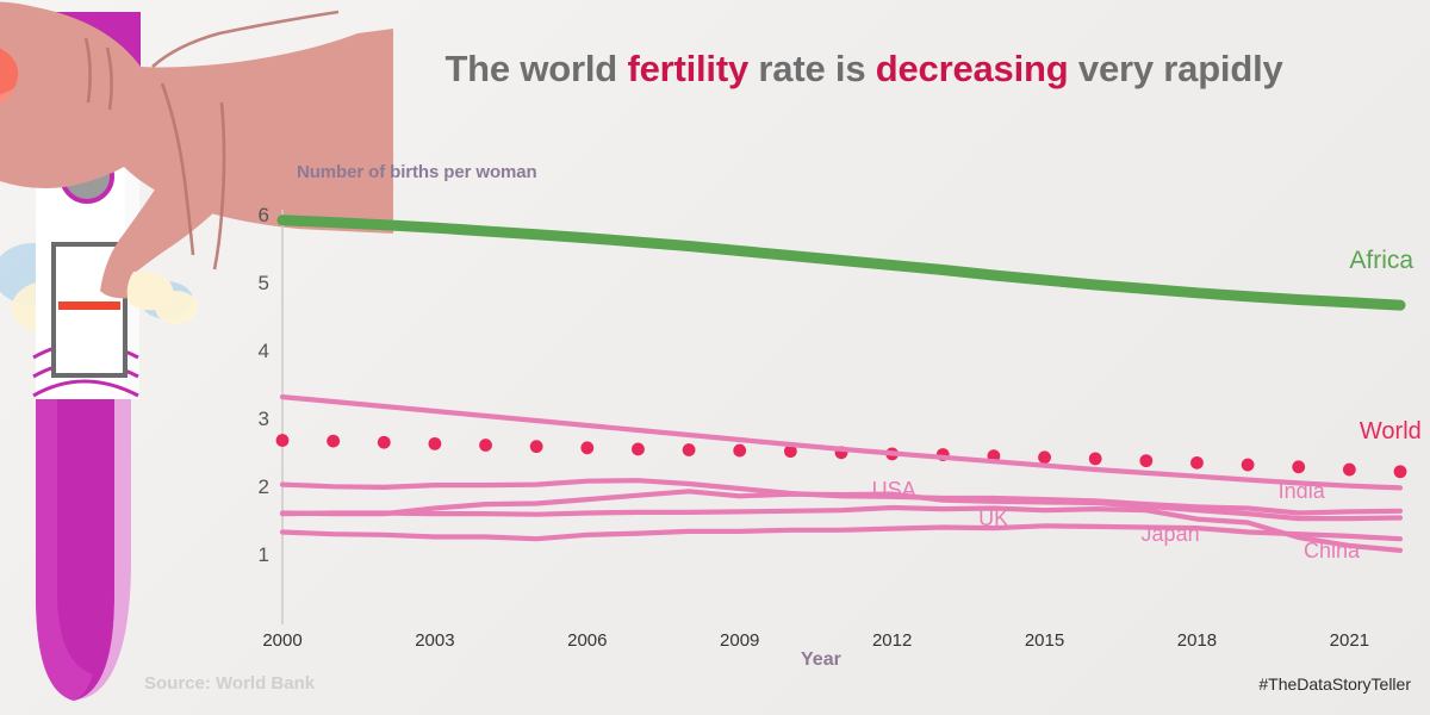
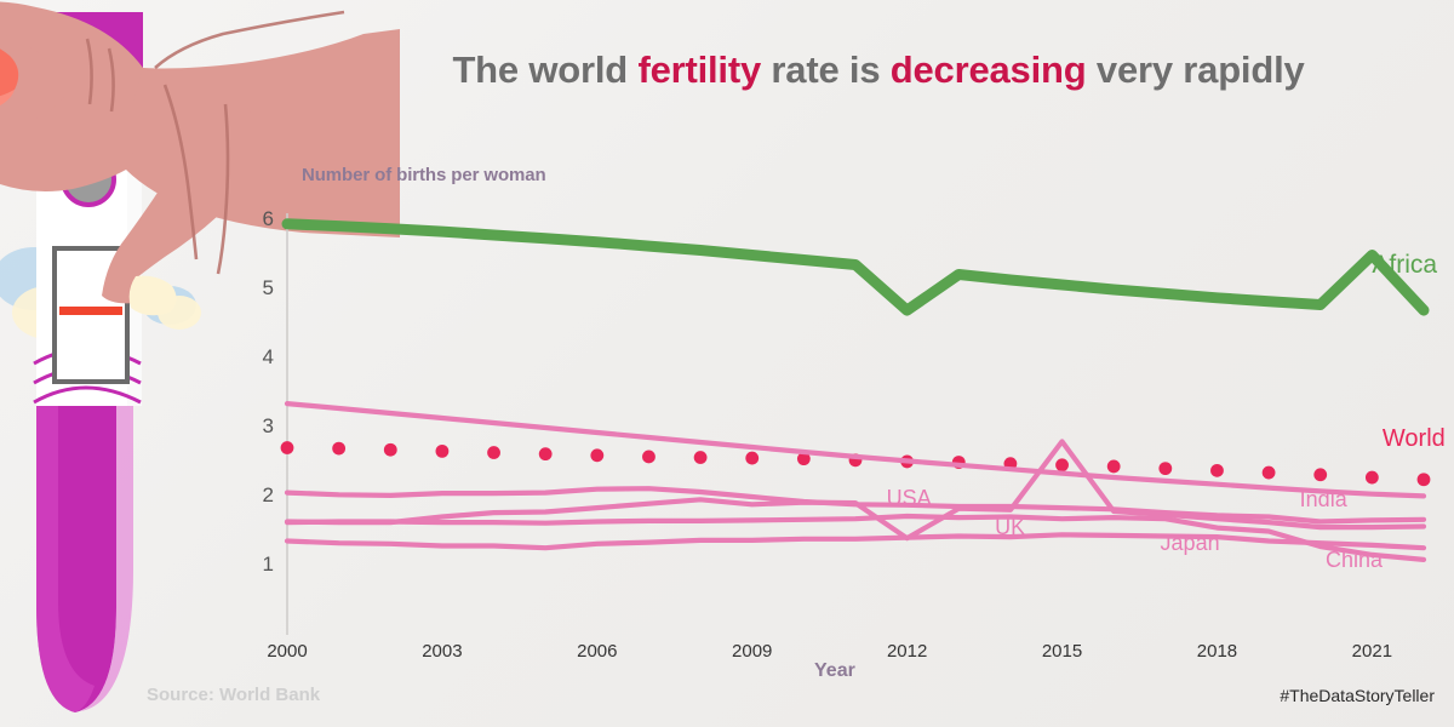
Africa/2012: 5.3 -> 4.7
UK/2012: 1.9 -> 1.4
UK/2015: 1.8 -> 2.8
Africa/2021: 4.7 -> 5.5
